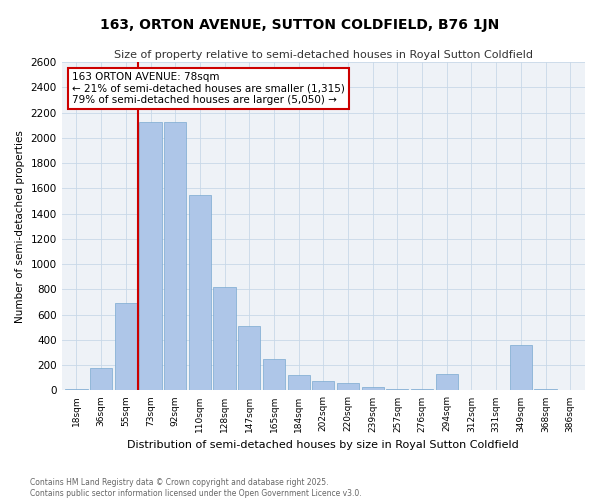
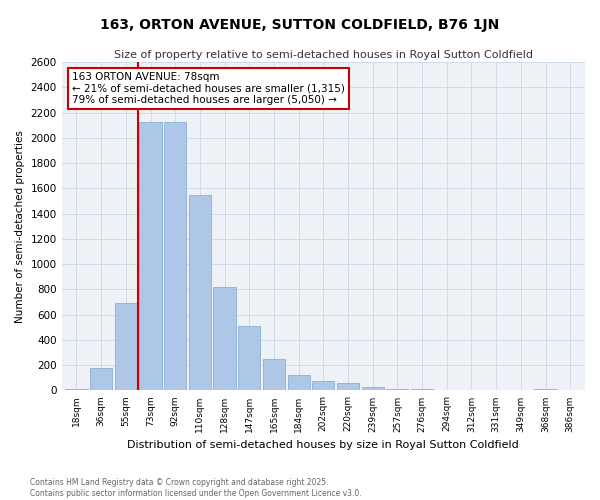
294sqm: 130 -> 0
349sqm: 360 -> 0
